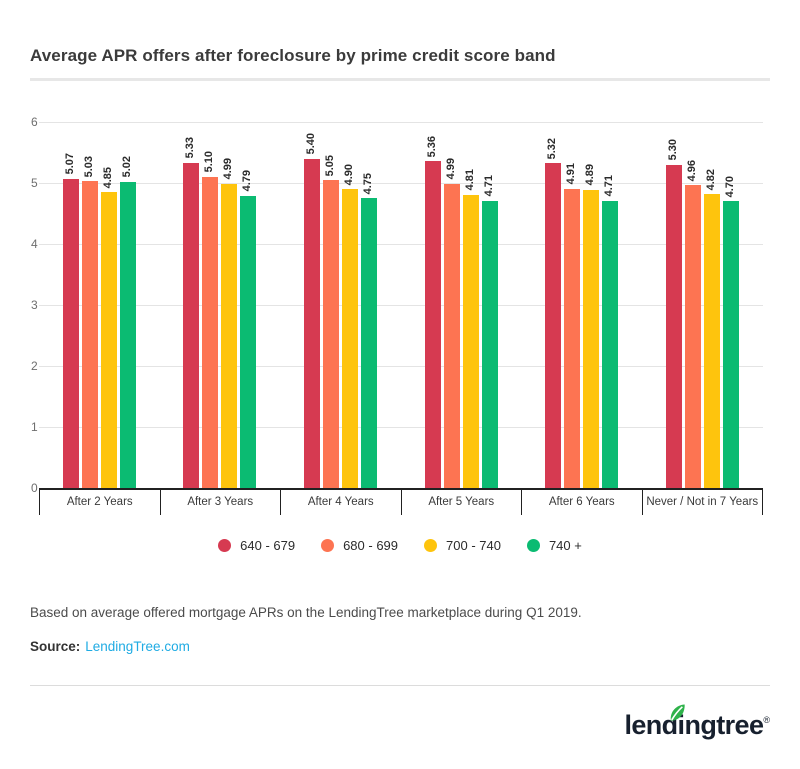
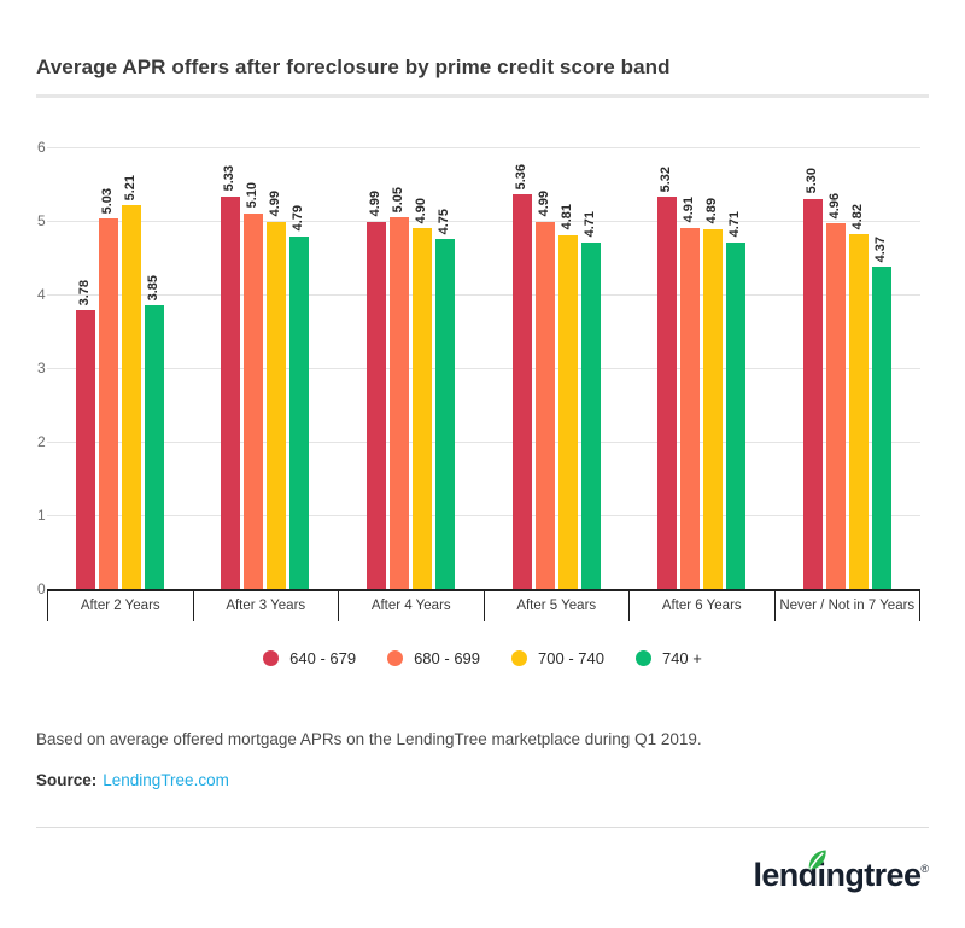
640 - 679/After 2 Years: 5.07 -> 3.78
700 - 740/After 2 Years: 4.85 -> 5.21
740 +/After 2 Years: 5.02 -> 3.85
640 - 679/After 4 Years: 5.40 -> 4.99
740 +/Never / Not in 7 Years: 4.70 -> 4.37
